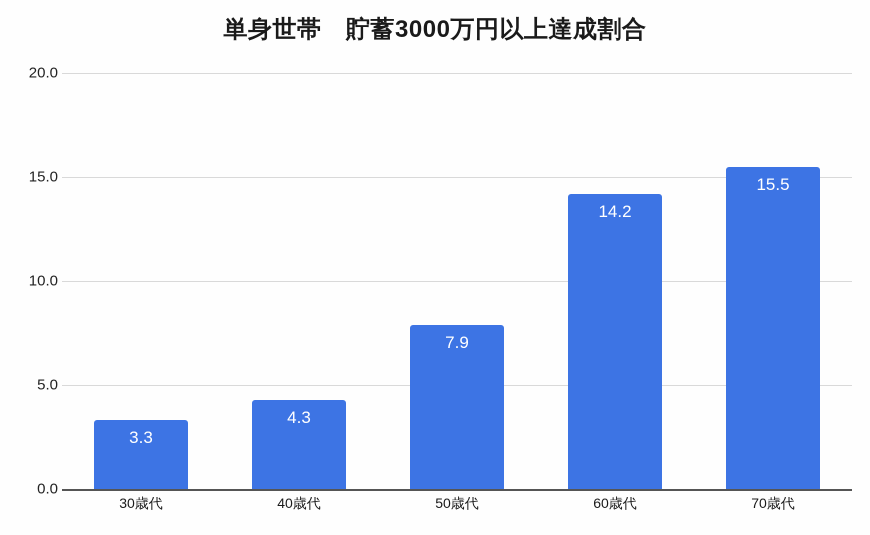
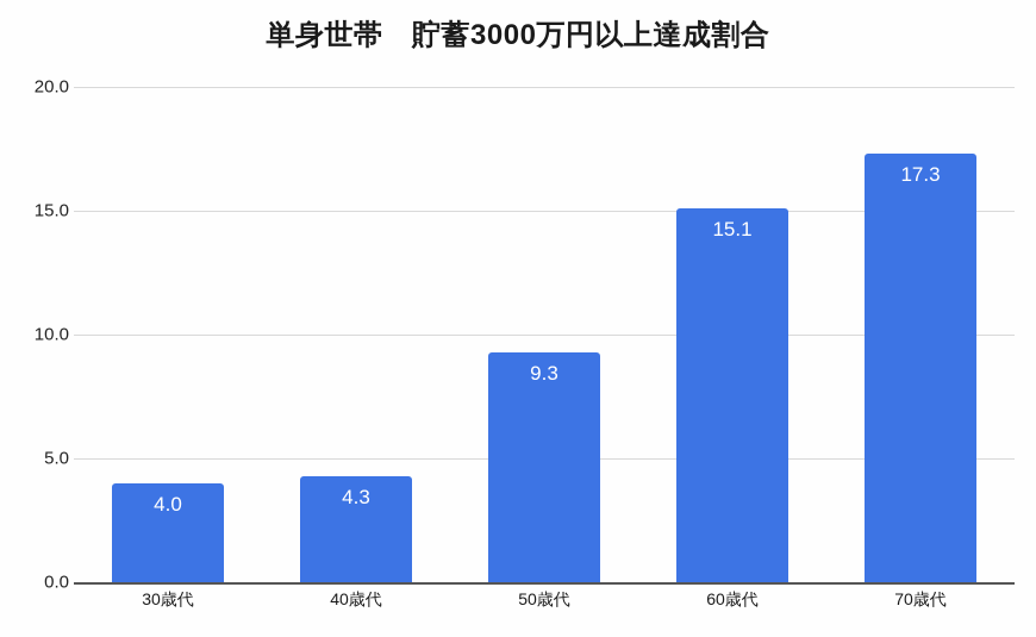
30歳代: 3.3 -> 4.0
50歳代: 7.9 -> 9.3
60歳代: 14.2 -> 15.1
70歳代: 15.5 -> 17.3
